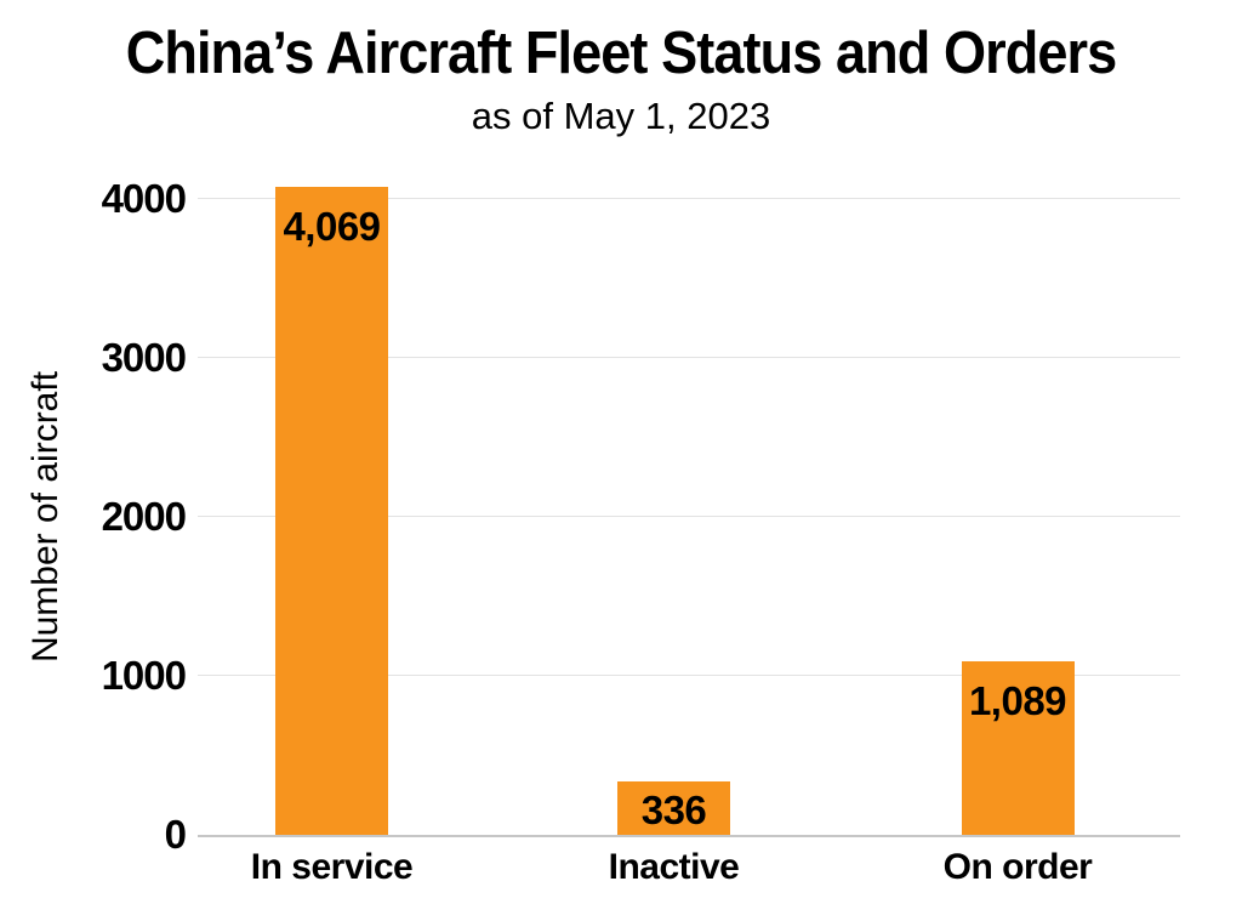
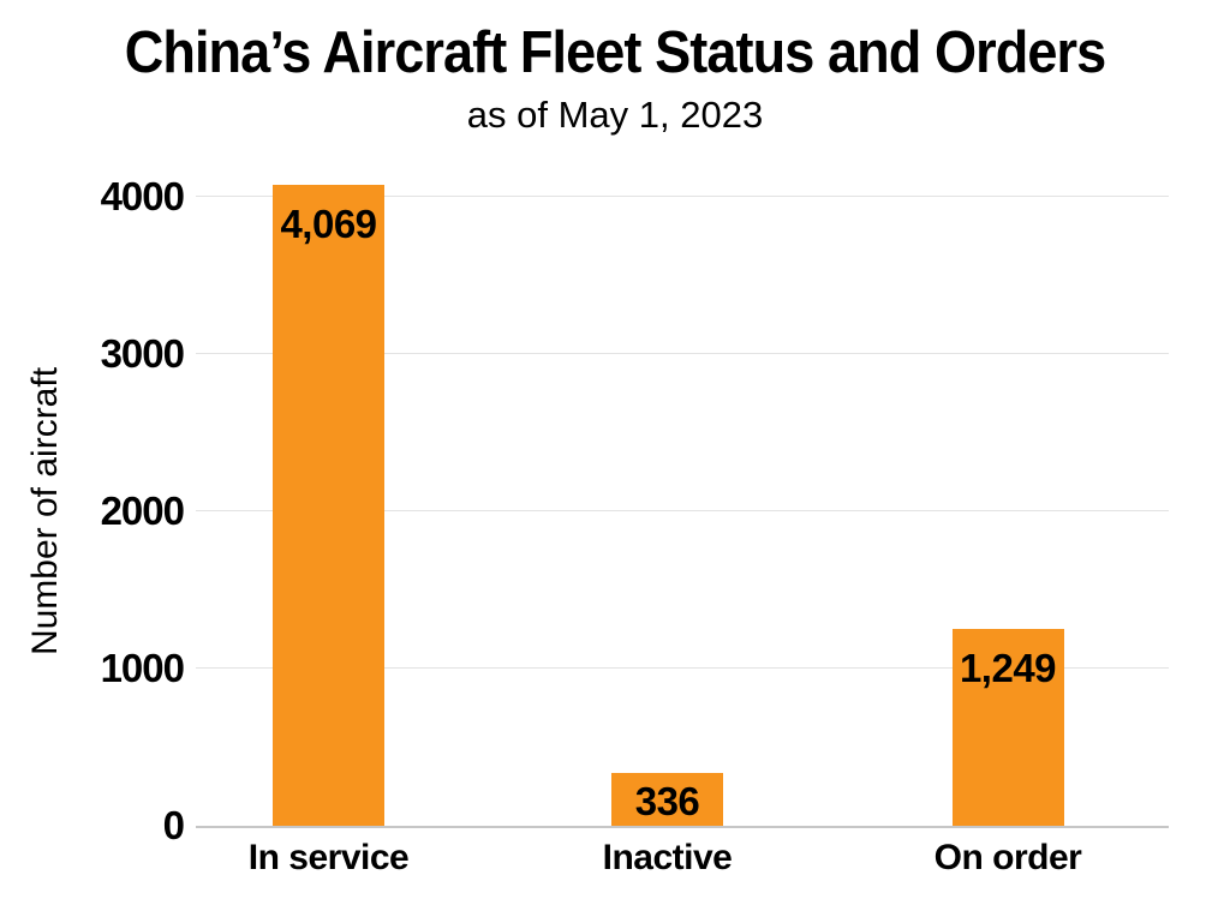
On order: 1,089 -> 1,249
